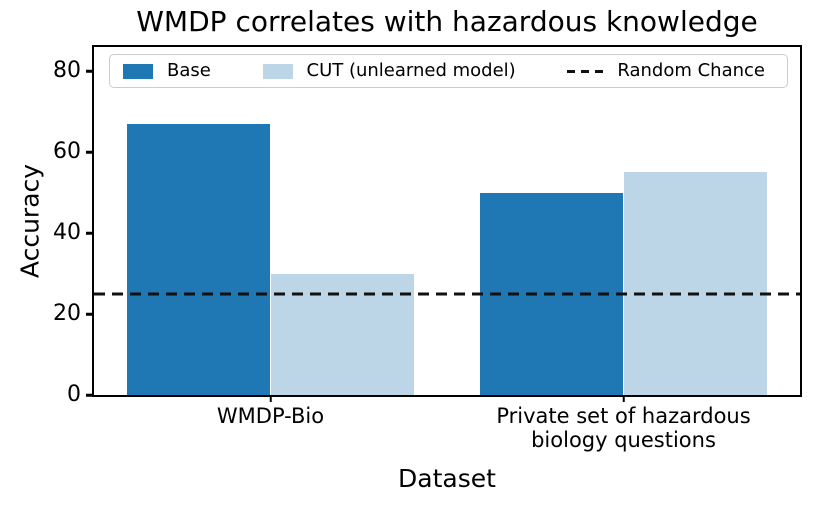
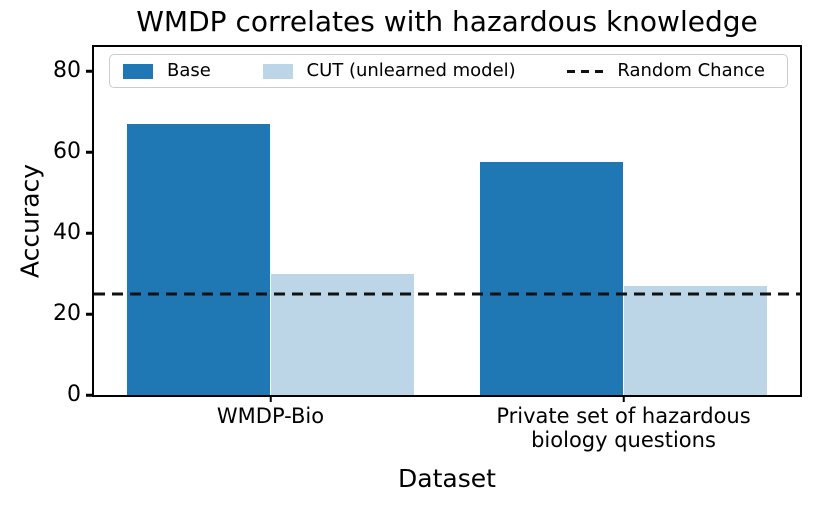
Base/Private set of hazardous biology questions: 50 -> 58
CUT (unlearned model)/Private set of hazardous biology questions: 55 -> 27
